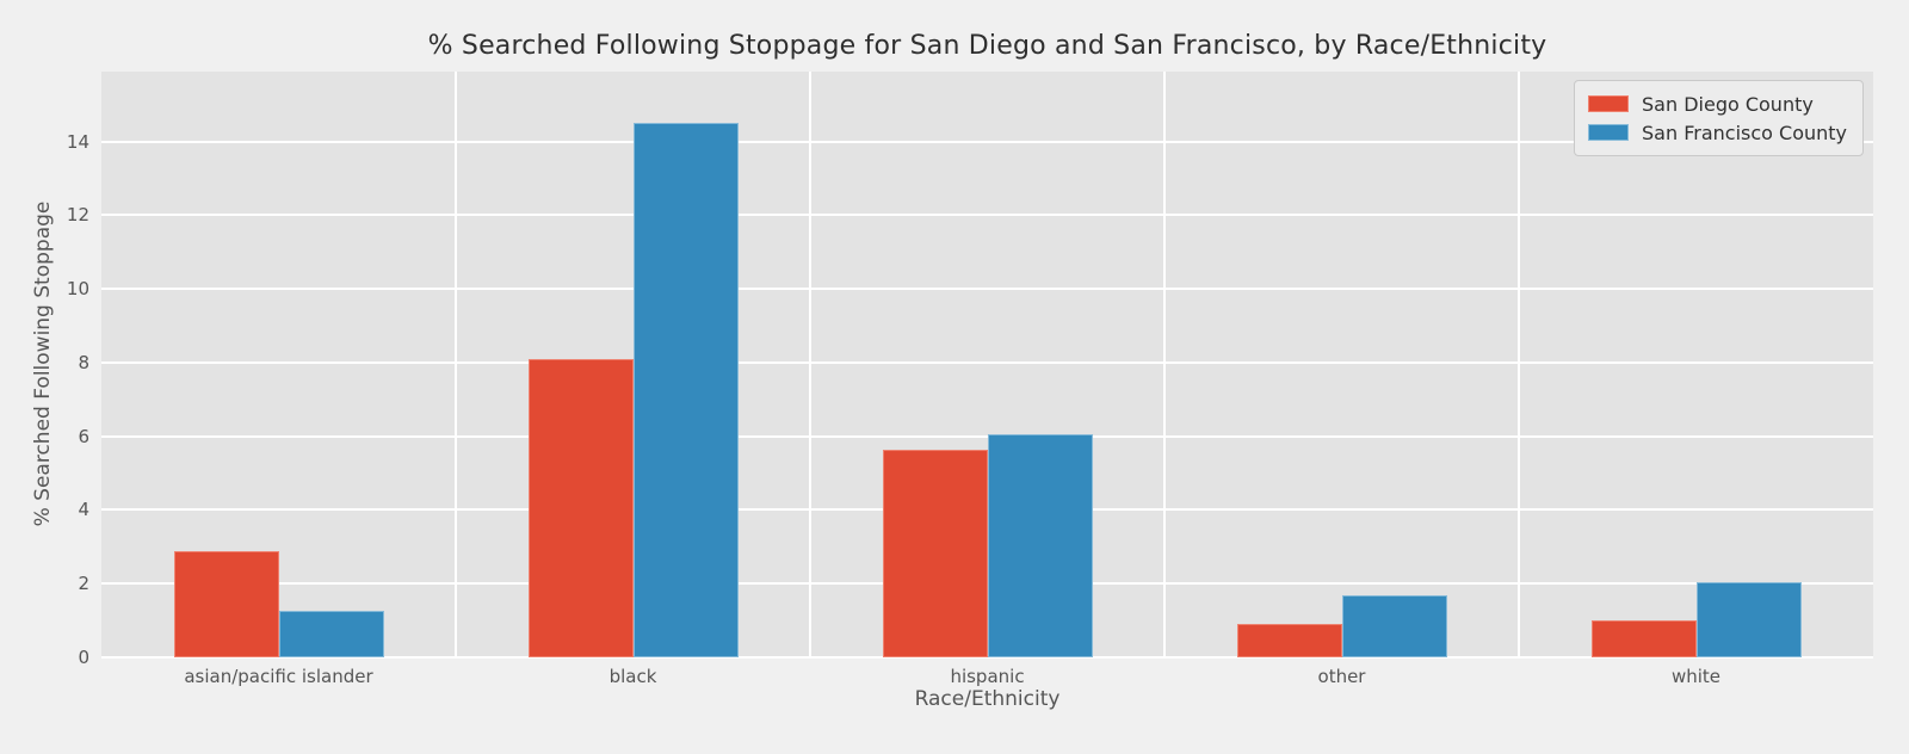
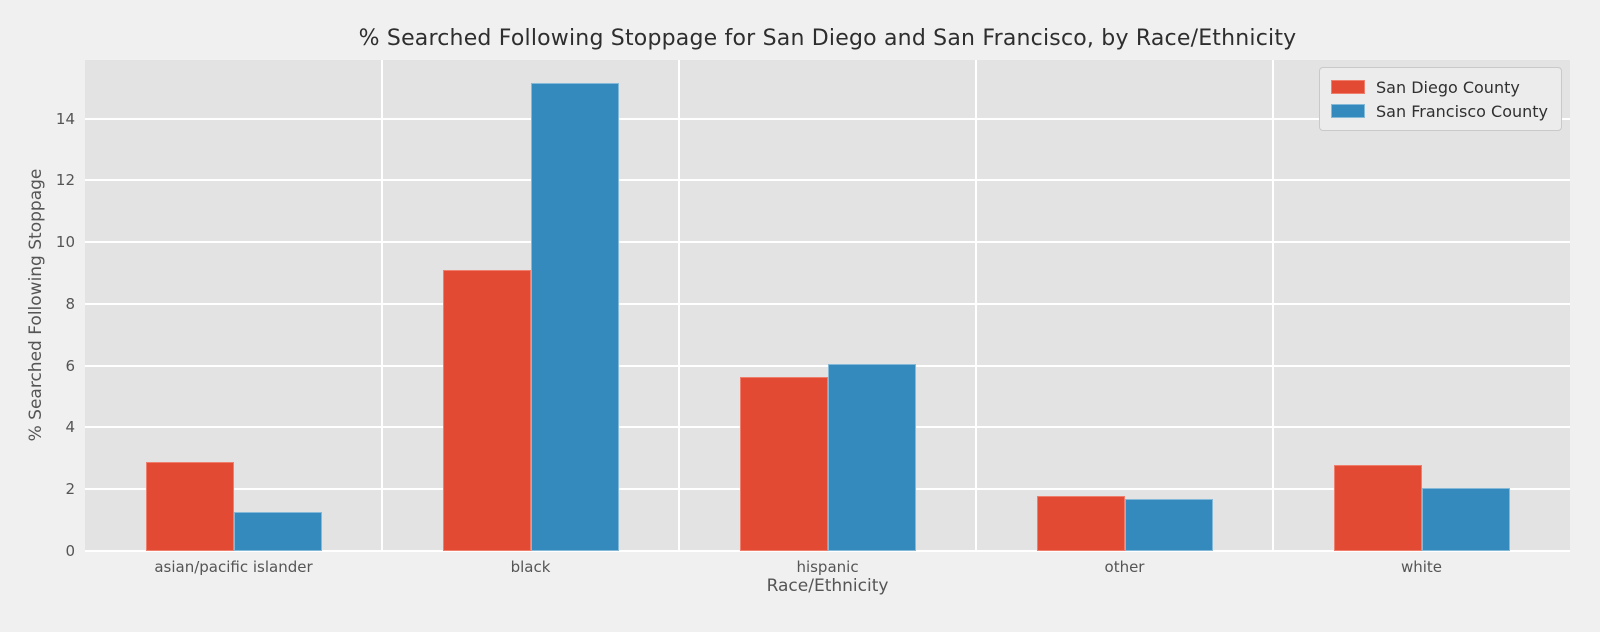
San Diego County/black: 8.1 -> 9.1
San Francisco County/black: 14.5 -> 15.2
San Diego County/other: 0.9 -> 1.8
San Diego County/white: 1.0 -> 2.8
